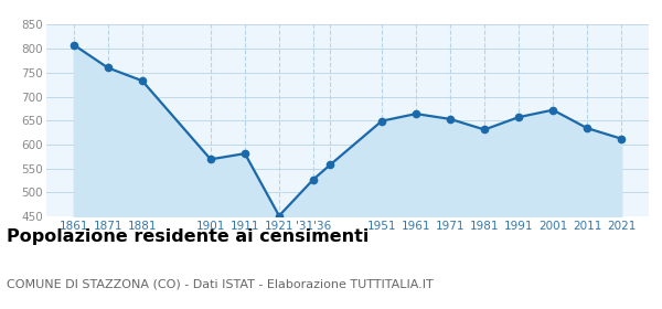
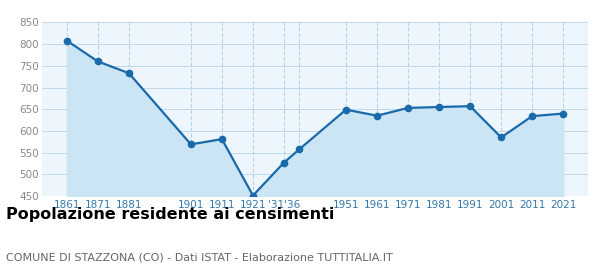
1961: 664 -> 635
1981: 631 -> 655
2001: 672 -> 585
2021: 612 -> 640
